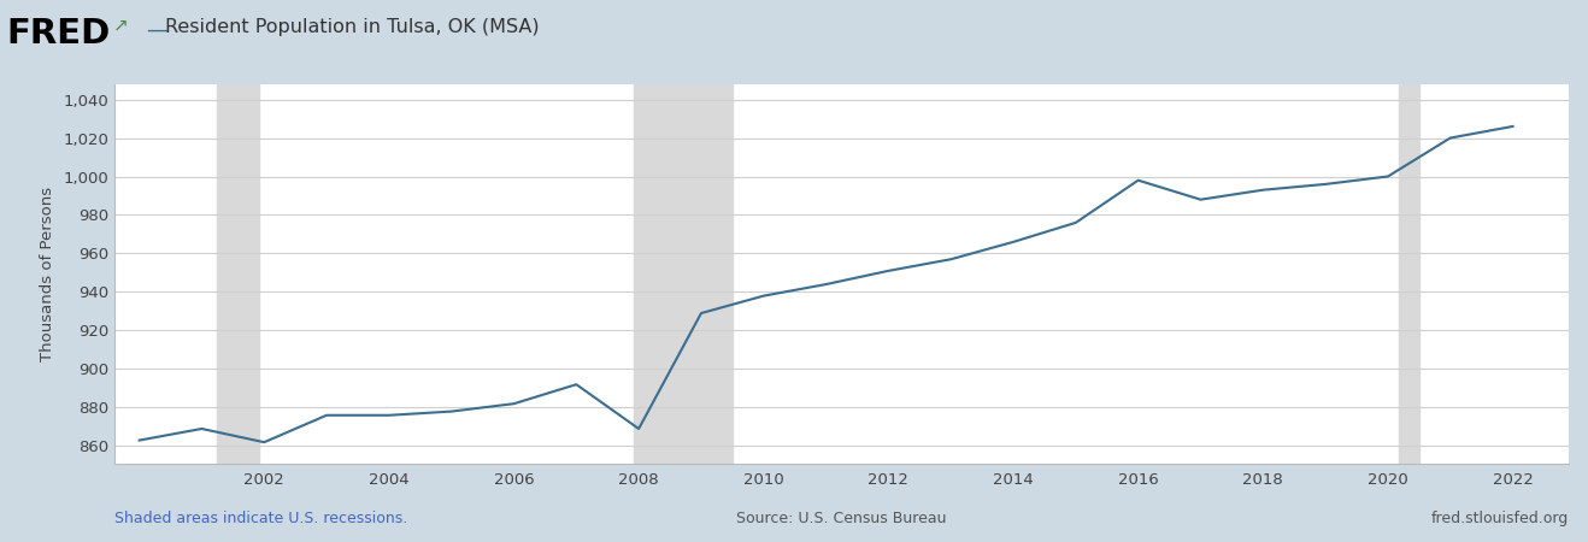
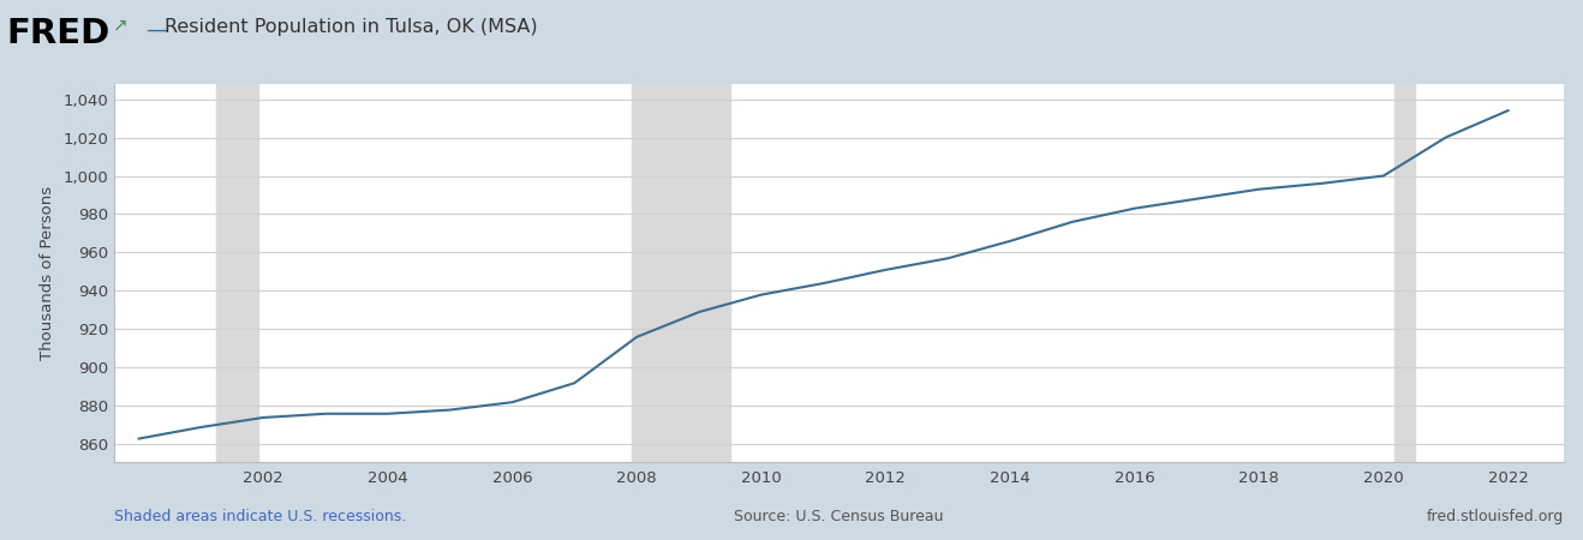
2002: 862 -> 874
2008: 869 -> 916
2016: 998 -> 983
2022: 1,026 -> 1,034
